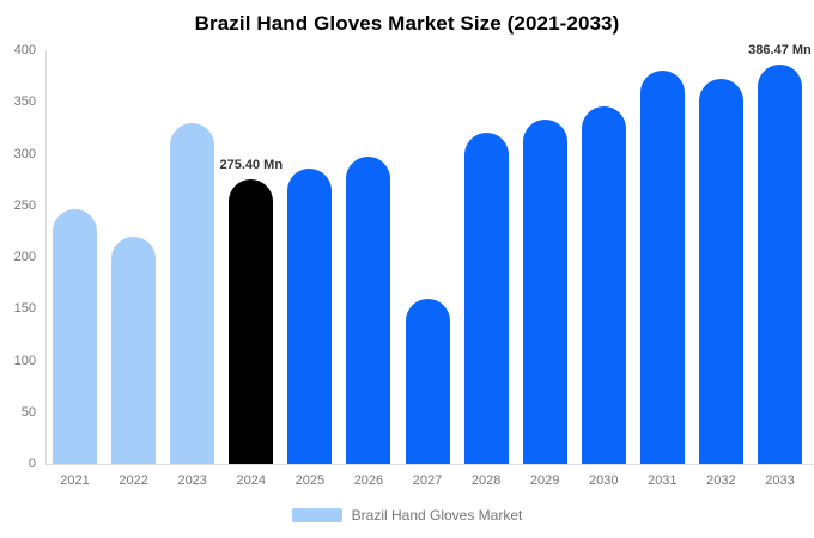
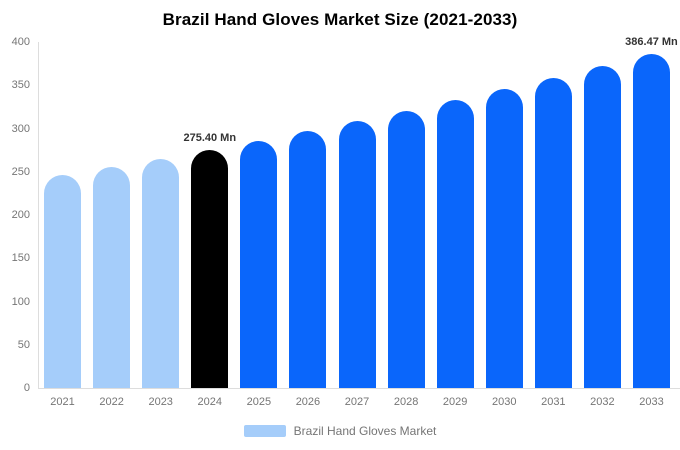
2022: 220 -> 260
2023: 330 -> 270
2027: 160 -> 310
2031: 380 -> 360
